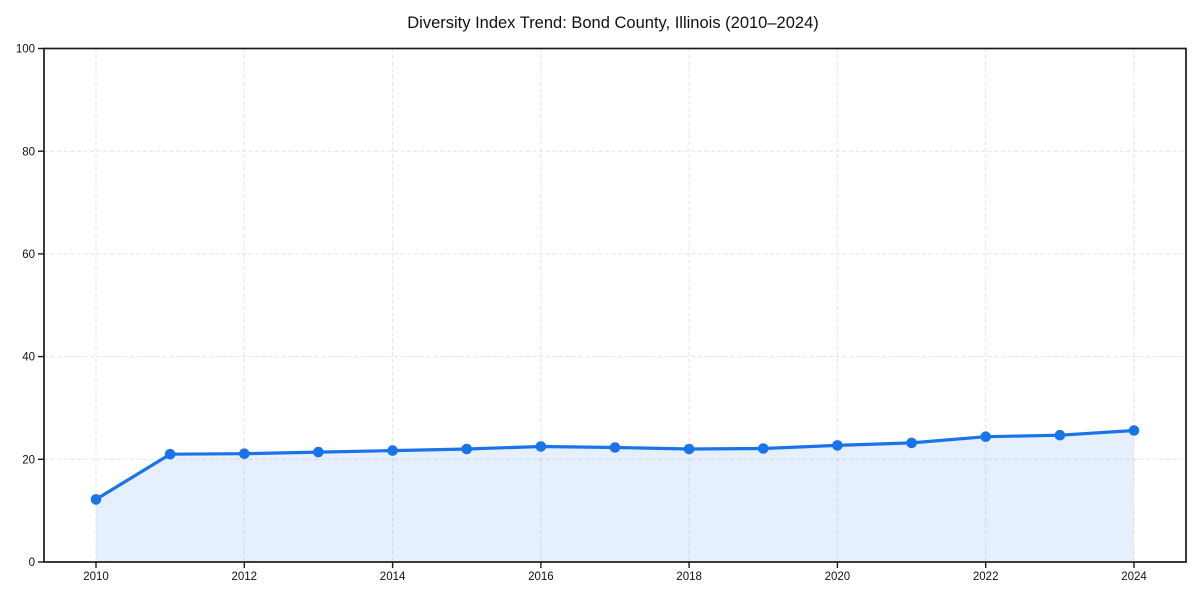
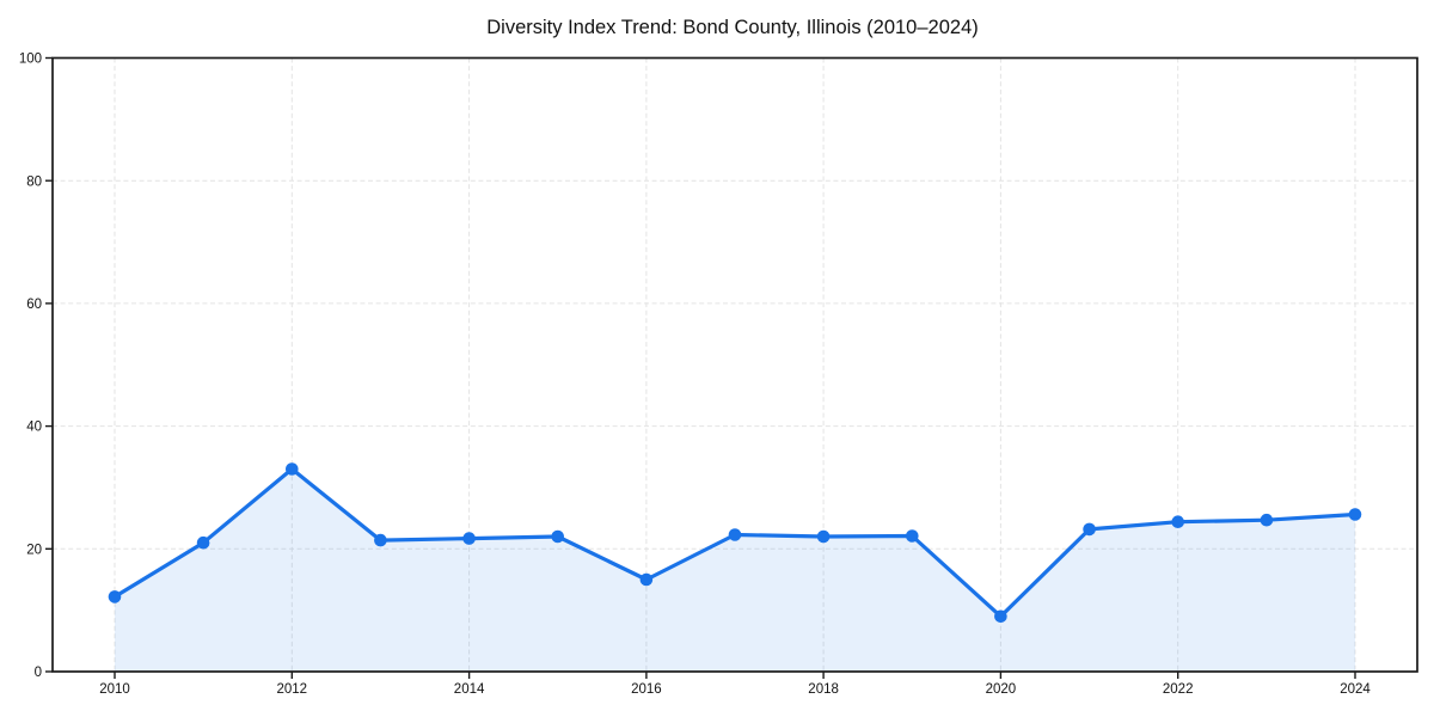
2012: 21 -> 33
2016: 22 -> 15
2020: 23 -> 9
